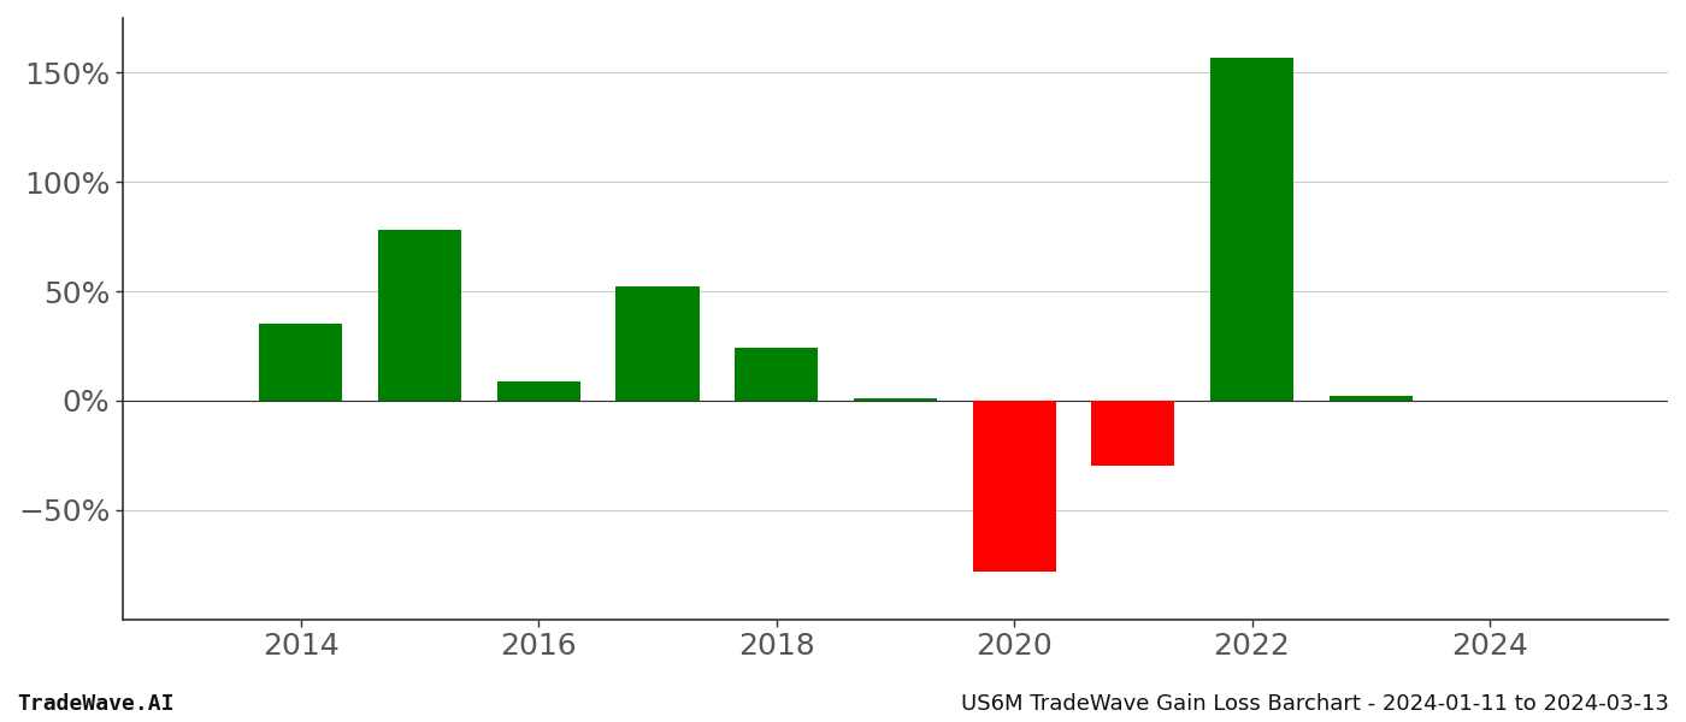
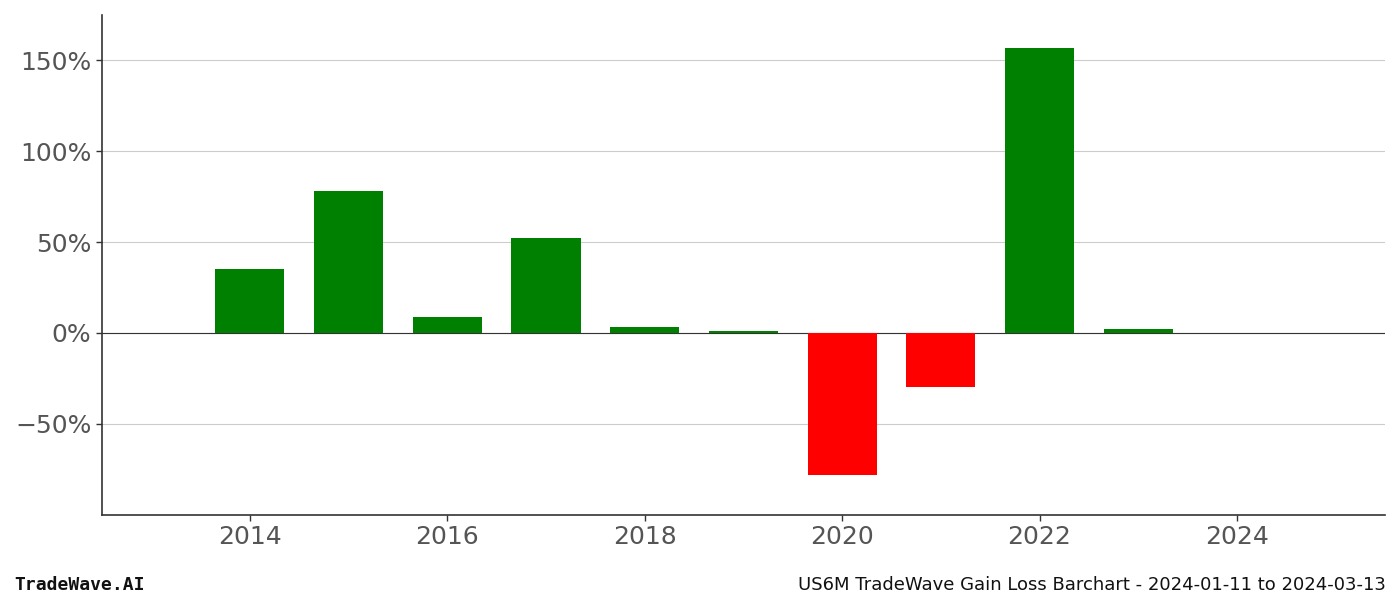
2018: 24% -> 3%
